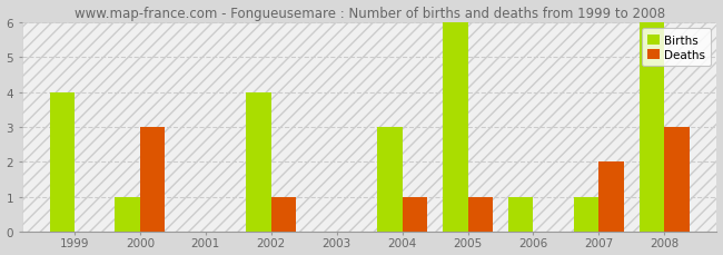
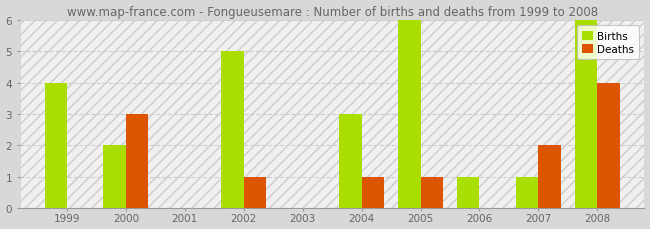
Births/2000: 1 -> 2
Births/2002: 4 -> 5
Deaths/2008: 3 -> 4
